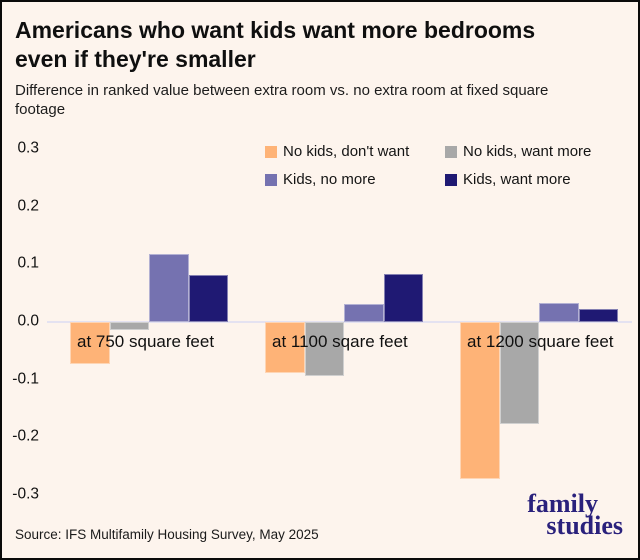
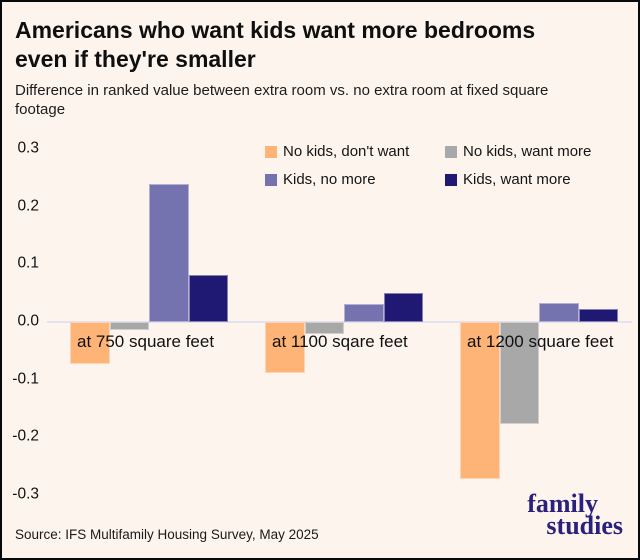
Kids, no more/at 750 square feet: 0.12 -> 0.24
No kids, want more/at 1100 sqare feet: -0.09 -> -0.02
Kids, want more/at 1100 sqare feet: 0.08 -> 0.05
